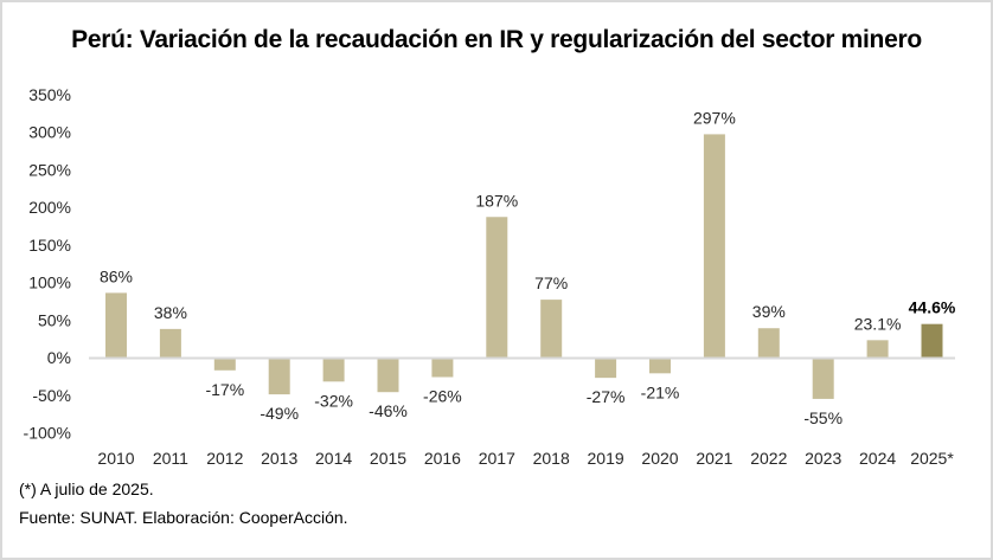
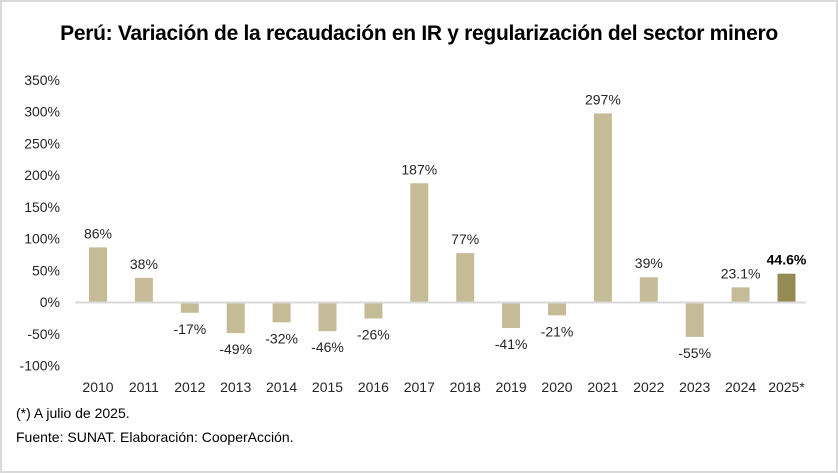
2019: -27% -> -41%
